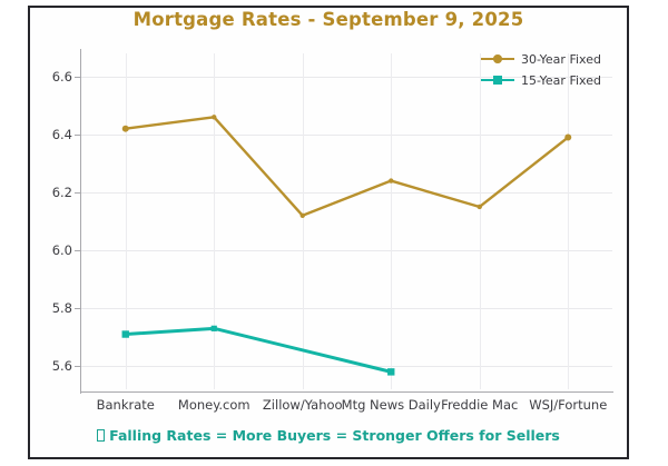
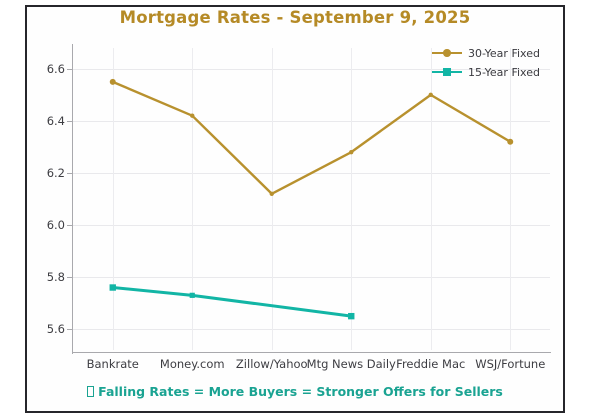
30-Year Fixed/Bankrate: 6.42 -> 6.55
15-Year Fixed/Bankrate: 5.71 -> 5.76
30-Year Fixed/Money.com: 6.46 -> 6.42
30-Year Fixed/Mtg News Daily: 6.24 -> 6.28
15-Year Fixed/Mtg News Daily: 5.58 -> 5.65
30-Year Fixed/Freddie Mac: 6.15 -> 6.50
30-Year Fixed/WSJ/Fortune: 6.39 -> 6.32
